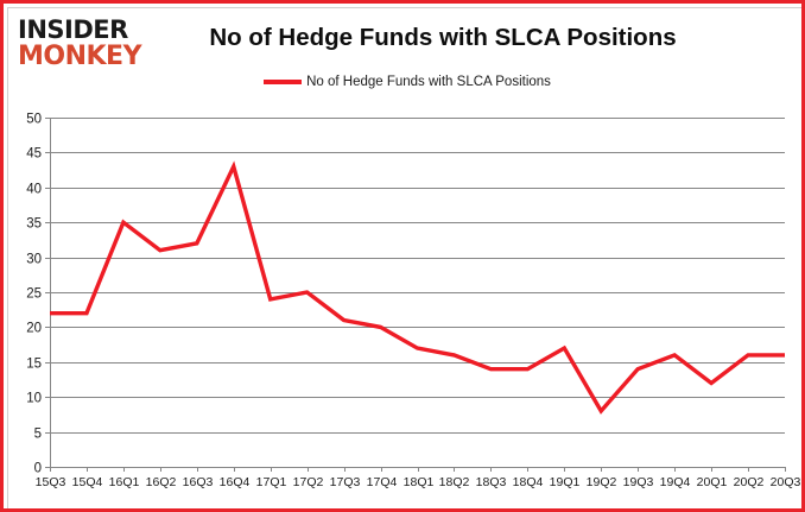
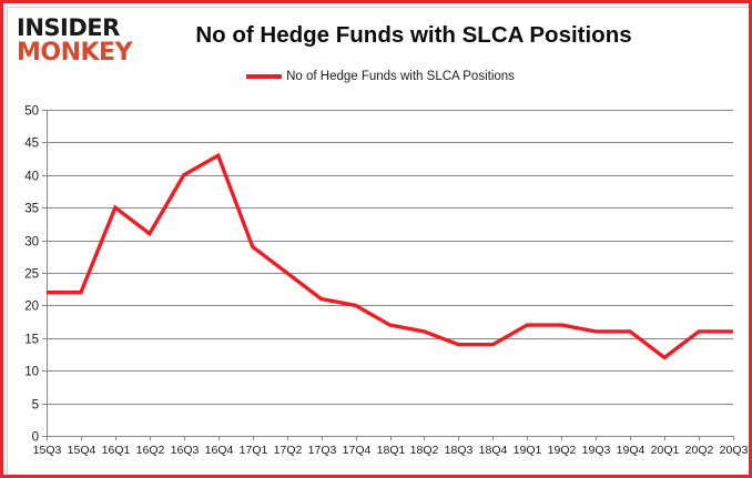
16Q3: 32 -> 40
17Q1: 24 -> 29
19Q2: 8 -> 17
19Q3: 14 -> 16
